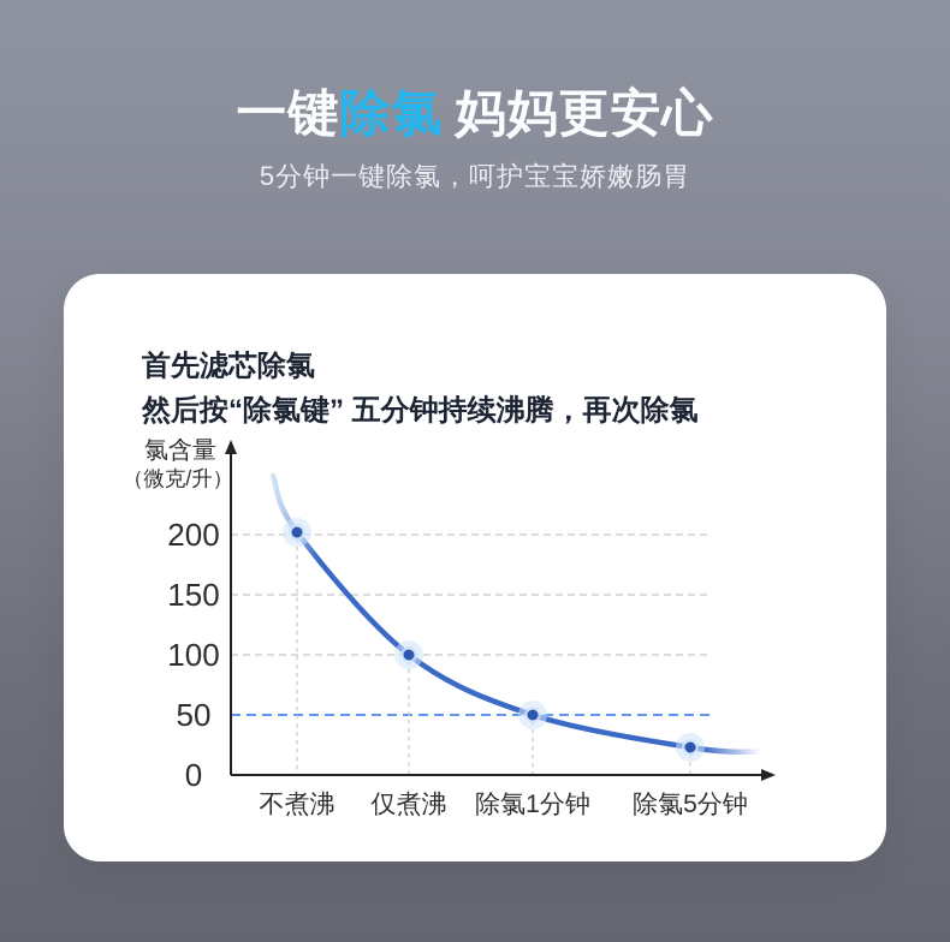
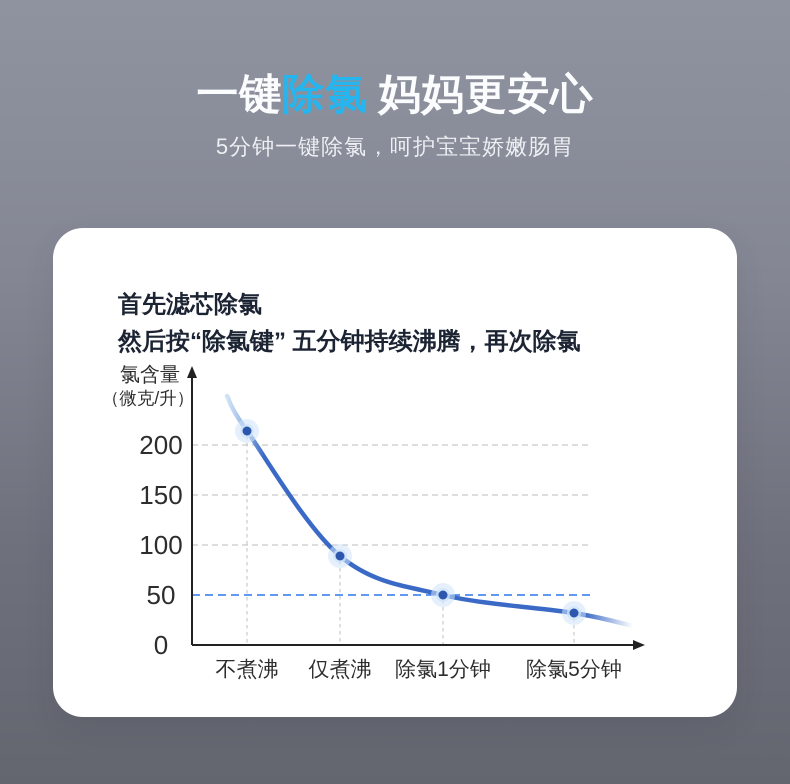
不煮沸: 202 -> 214
仅煮沸: 100 -> 89
除氯5分钟: 23 -> 32
